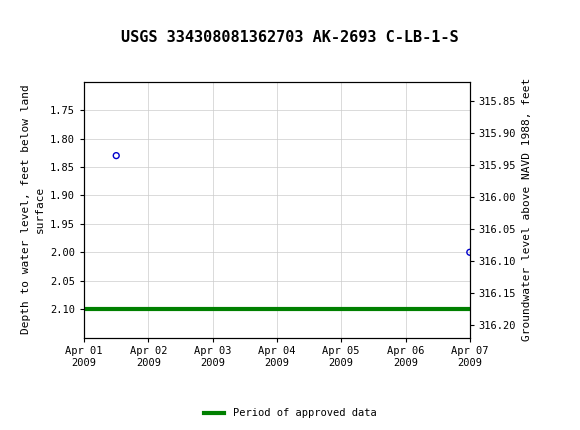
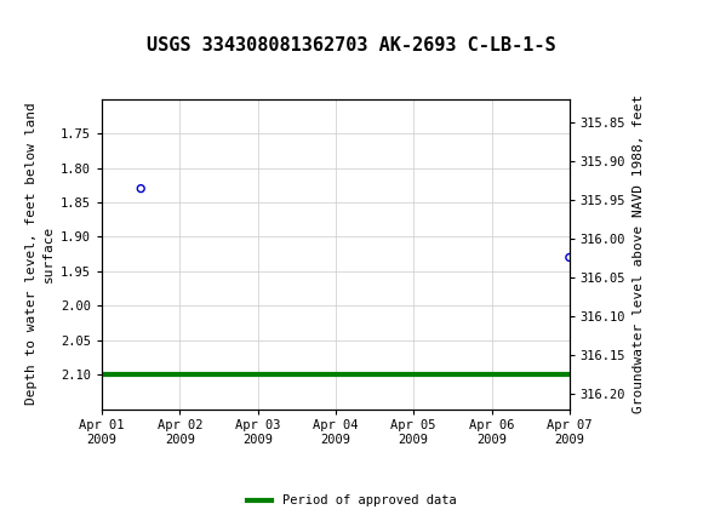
Apr 07 2009: 2.00 -> 1.93
